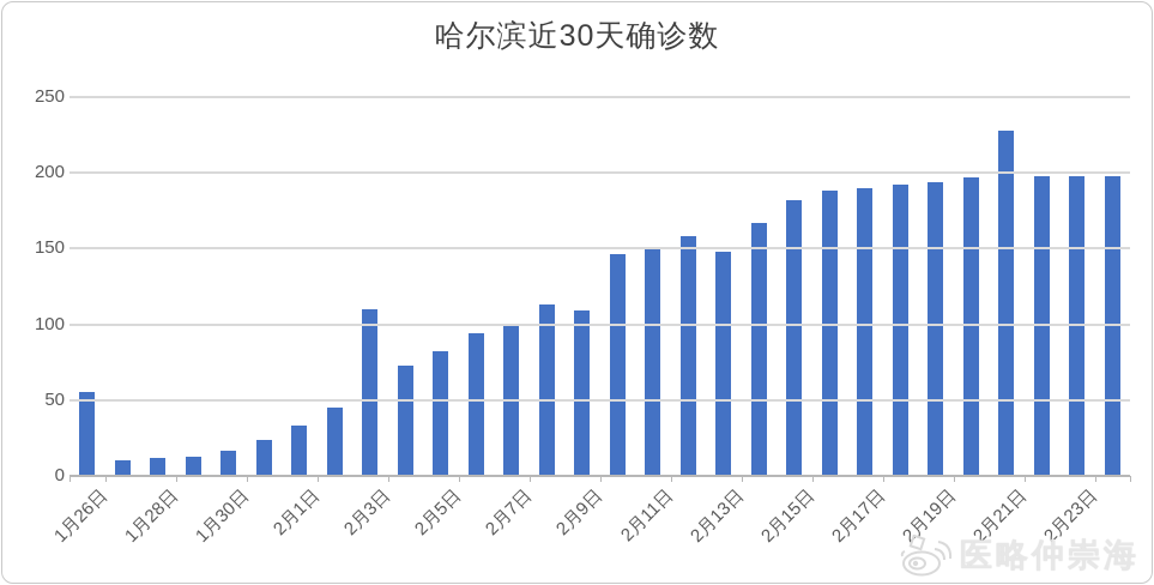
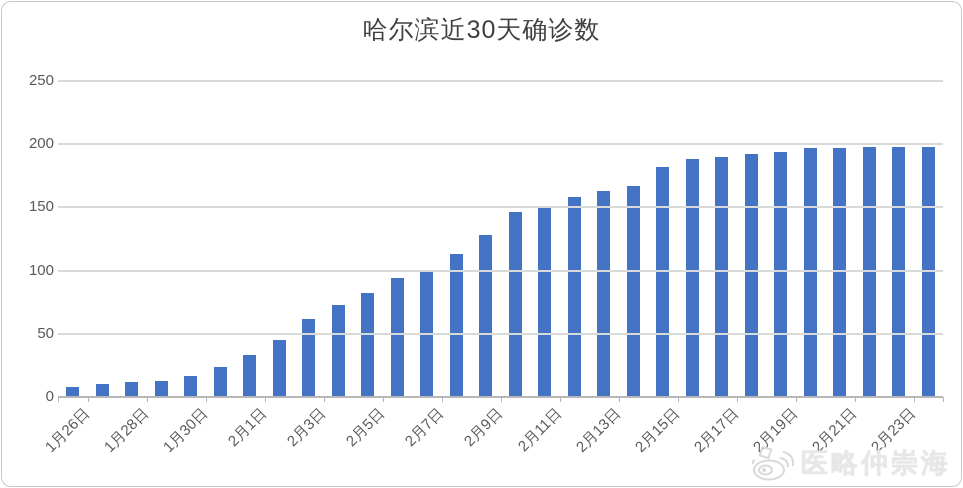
1月26日: 55 -> 8
2月3日: 110 -> 62
2月9日: 109 -> 128
2月13日: 148 -> 163
2月21日: 228 -> 197
